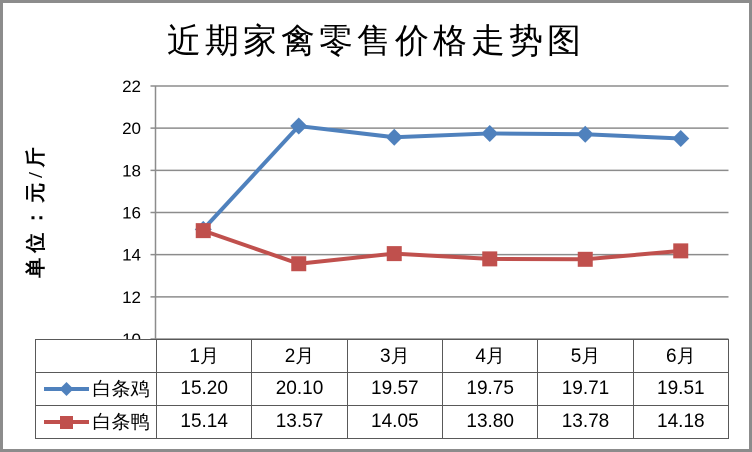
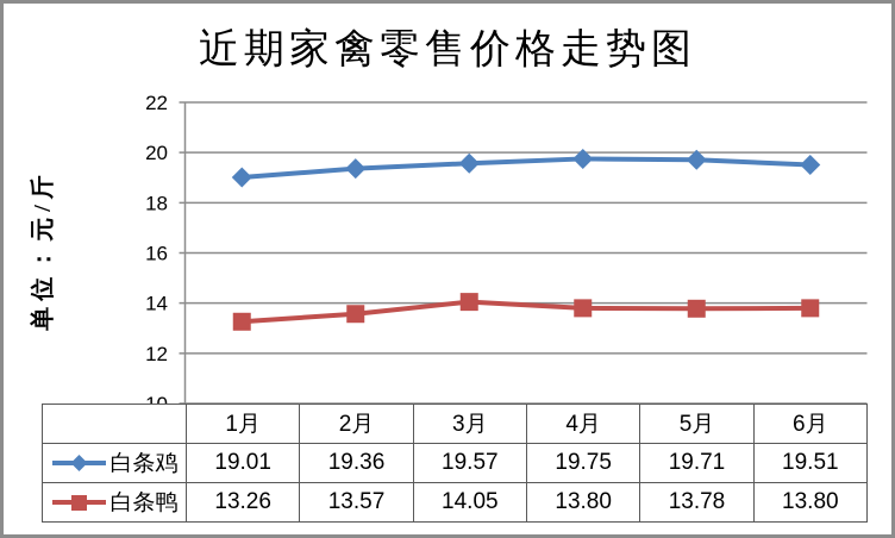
白条鸡/1月: 15.20 -> 19.01
白条鸭/1月: 15.14 -> 13.26
白条鸡/2月: 20.10 -> 19.36
白条鸭/6月: 14.18 -> 13.80
